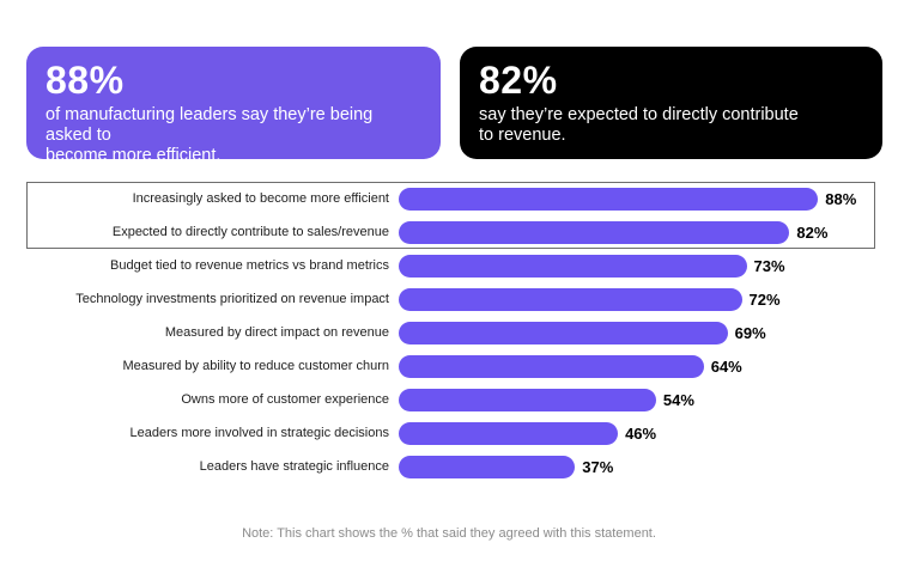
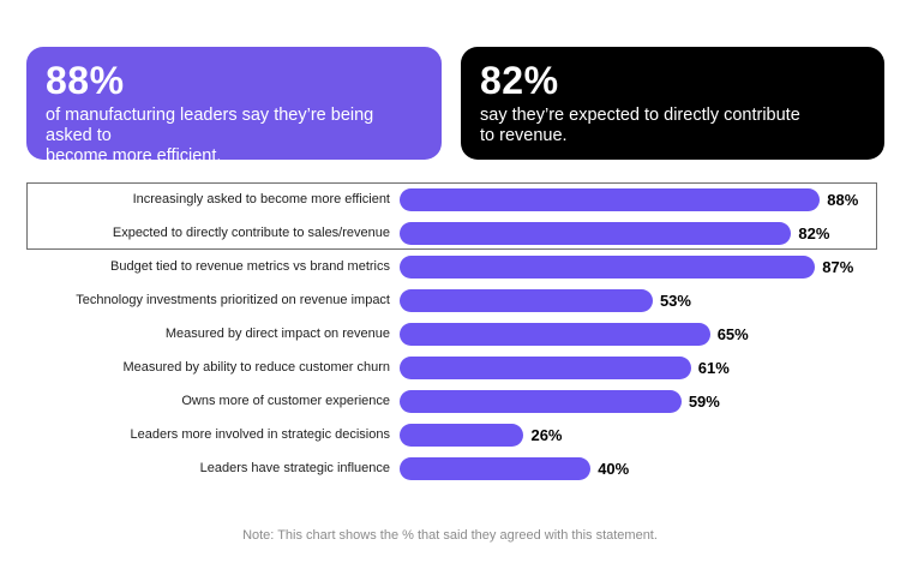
Budget tied to revenue metrics vs brand metrics: 73% -> 87%
Technology investments prioritized on revenue impact: 72% -> 53%
Measured by direct impact on revenue: 69% -> 65%
Measured by ability to reduce customer churn: 64% -> 61%
Owns more of customer experience: 54% -> 59%
Leaders more involved in strategic decisions: 46% -> 26%
Leaders have strategic influence: 37% -> 40%
